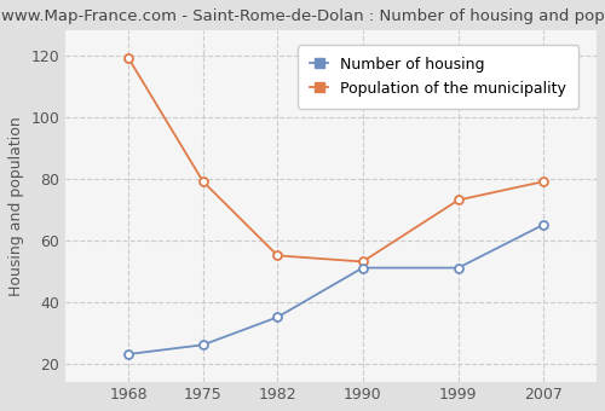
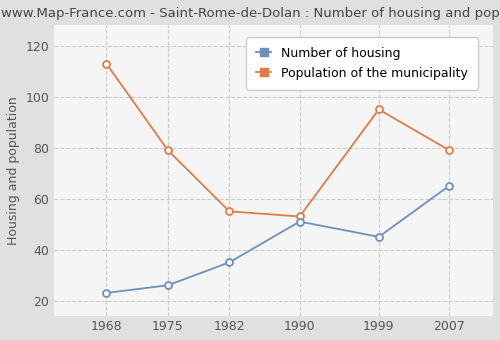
Population of the municipality/1968: 119 -> 113
Number of housing/1999: 51 -> 45
Population of the municipality/1999: 73 -> 95
